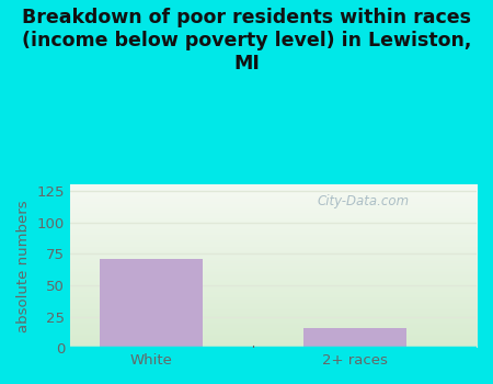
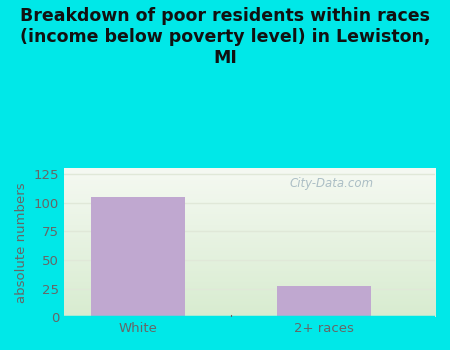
White: 71 -> 105
2+ races: 16 -> 27
